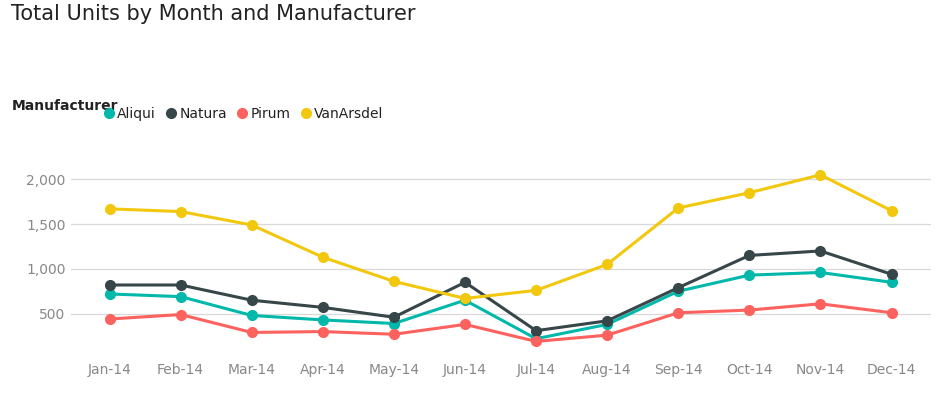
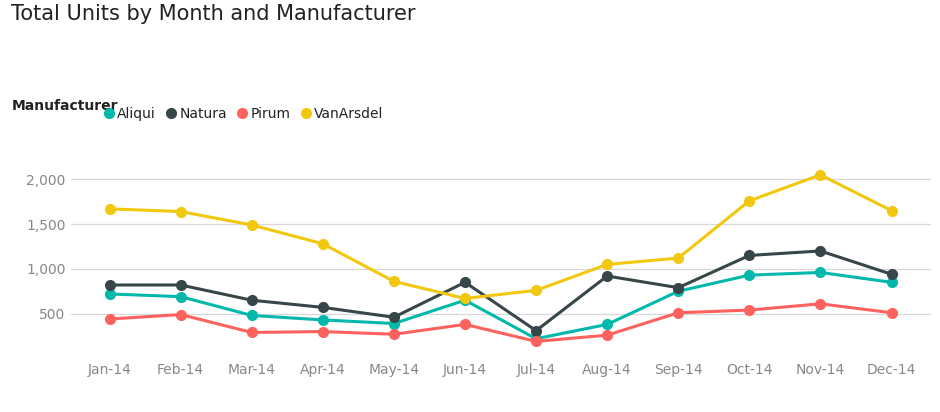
VanArsdel/Apr-14: 1,130 -> 1,280
Natura/Aug-14: 420 -> 920
VanArsdel/Sep-14: 1,680 -> 1,120
VanArsdel/Oct-14: 1,850 -> 1,760
